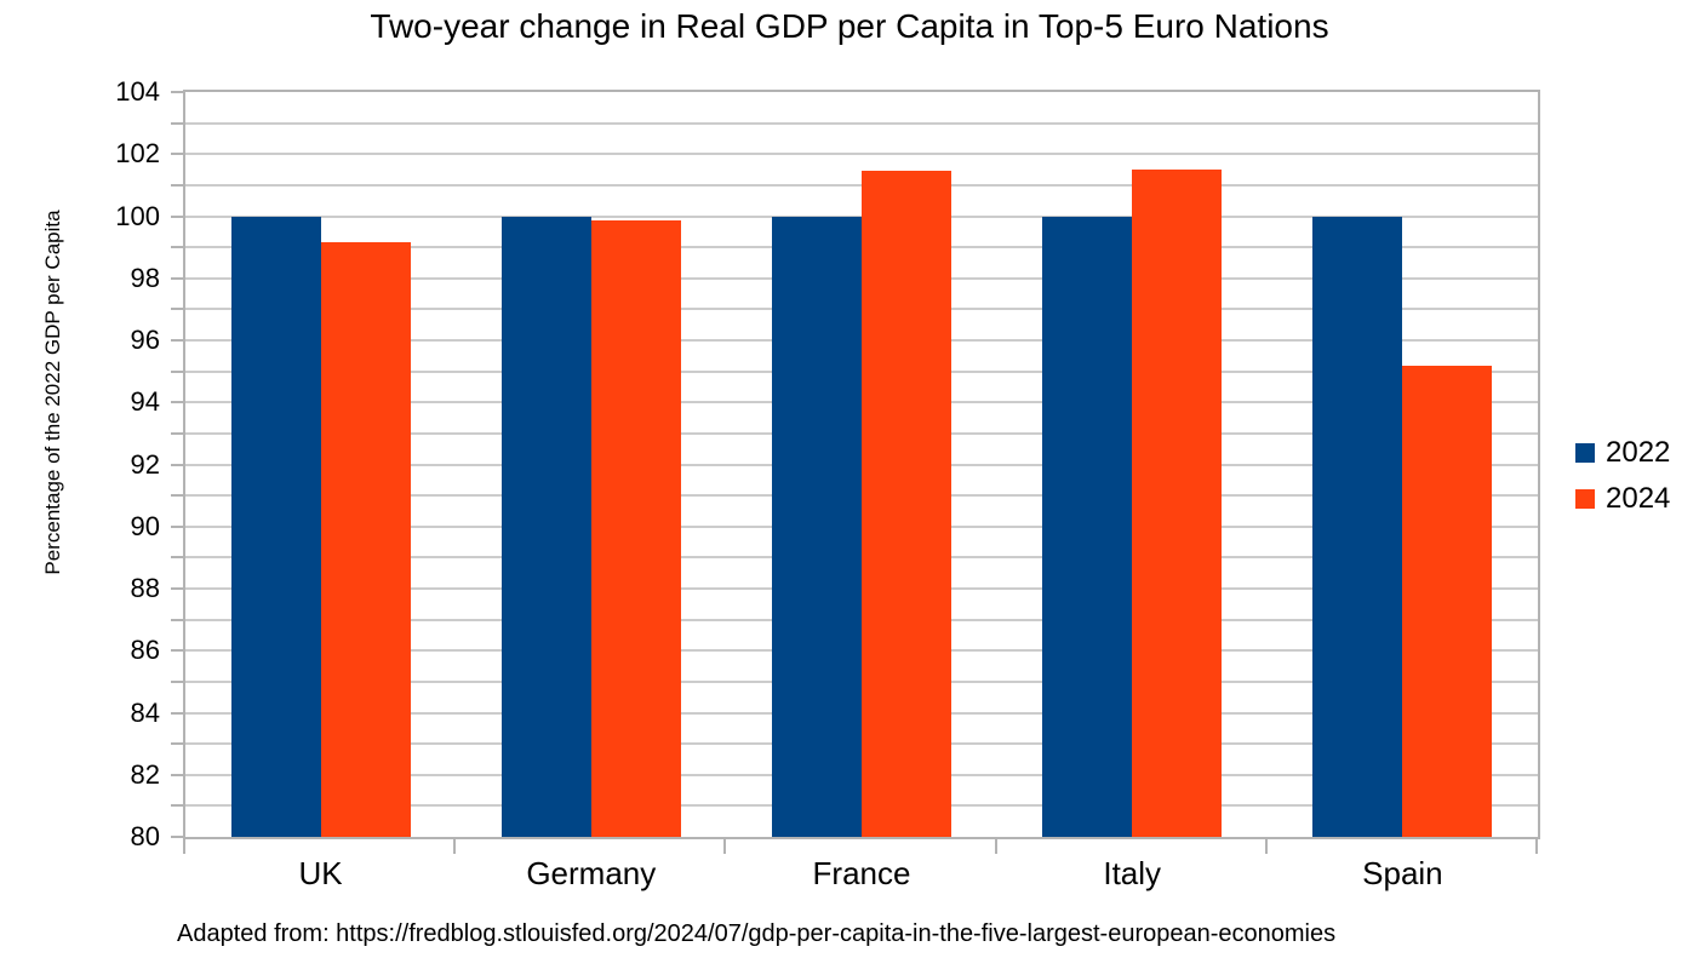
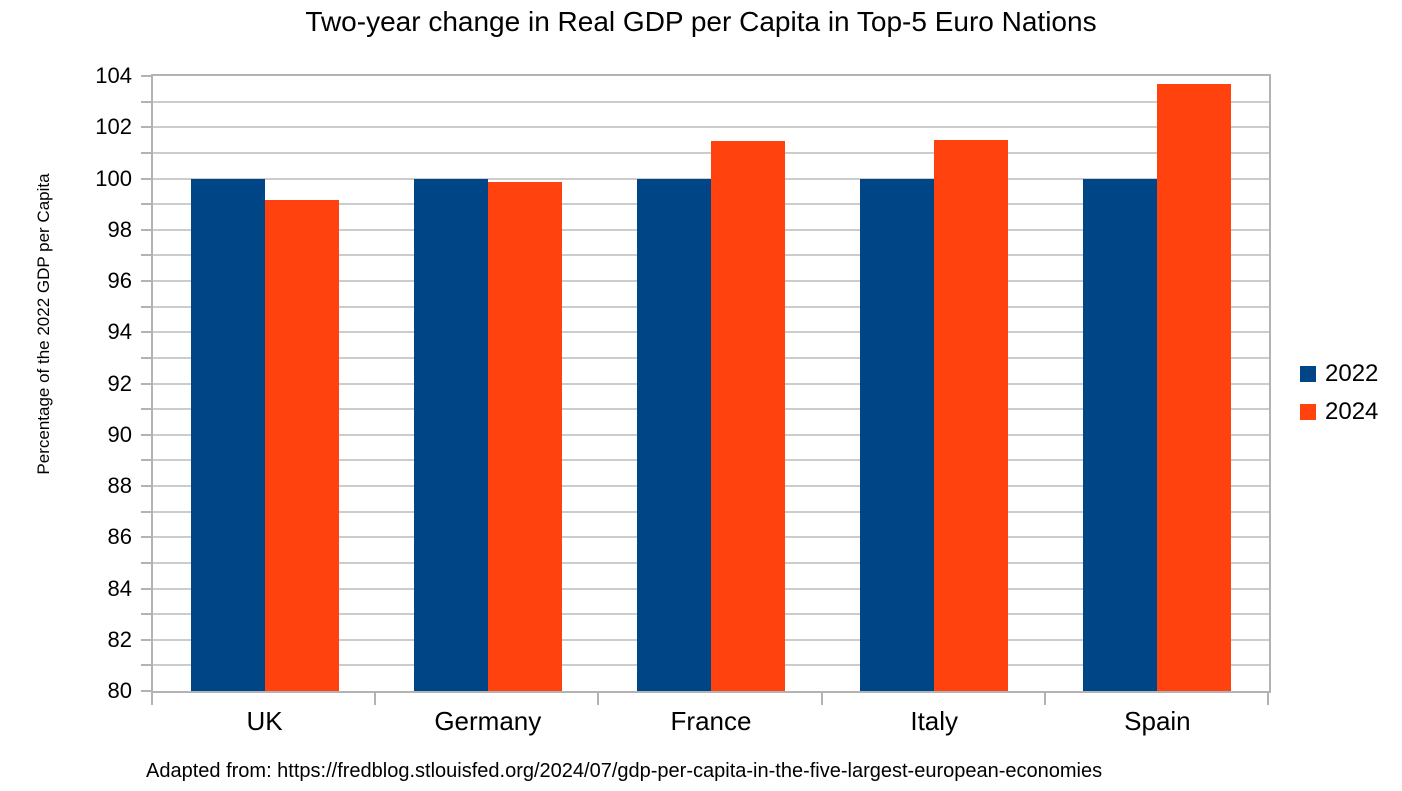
2024/Spain: 95.2 -> 103.7
